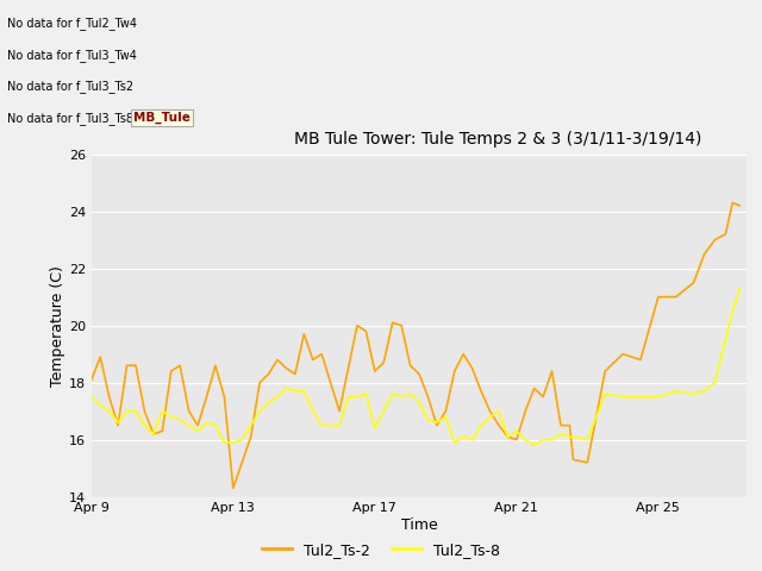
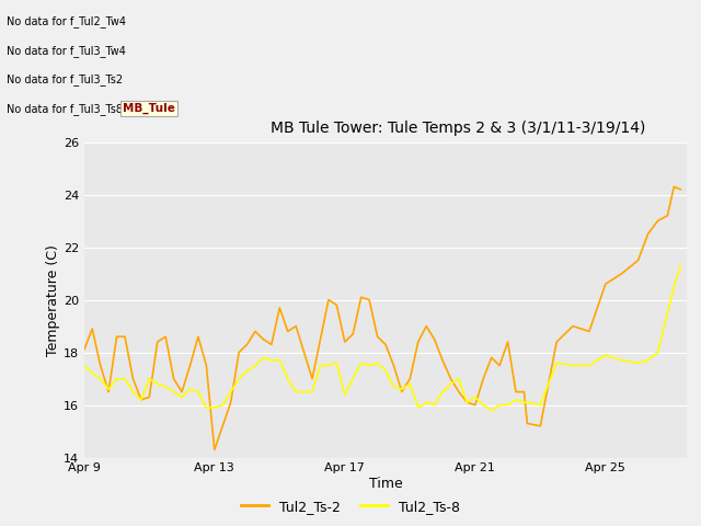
Tul2_Ts-2/Apr 25: 21.0 -> 20.6
Tul2_Ts-8/Apr 25: 17.5 -> 17.9
